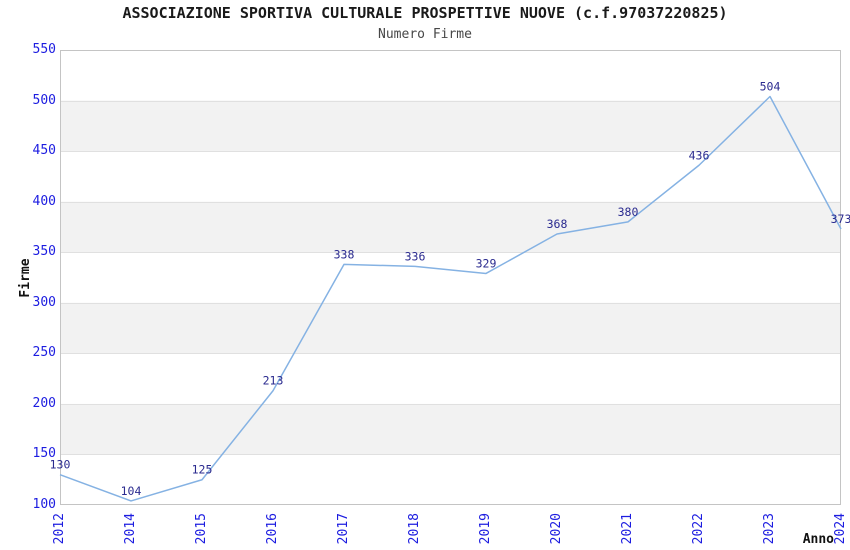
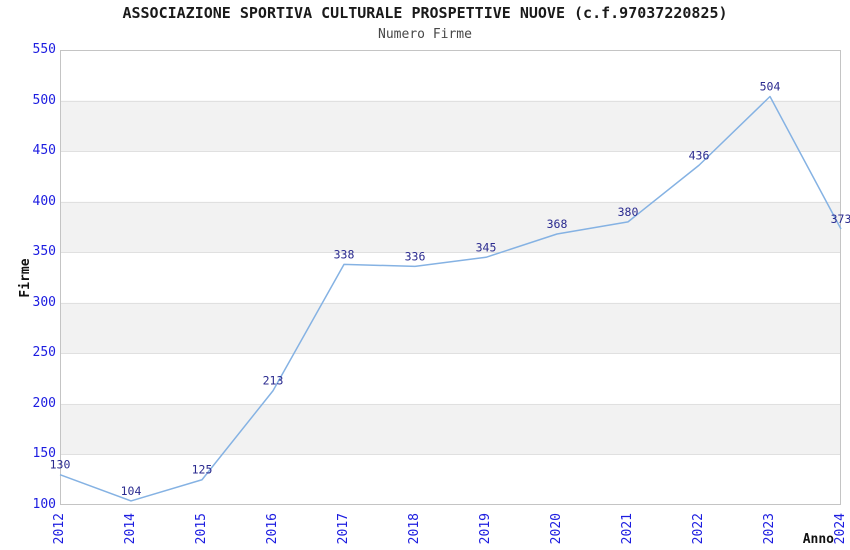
2019: 329 -> 345
